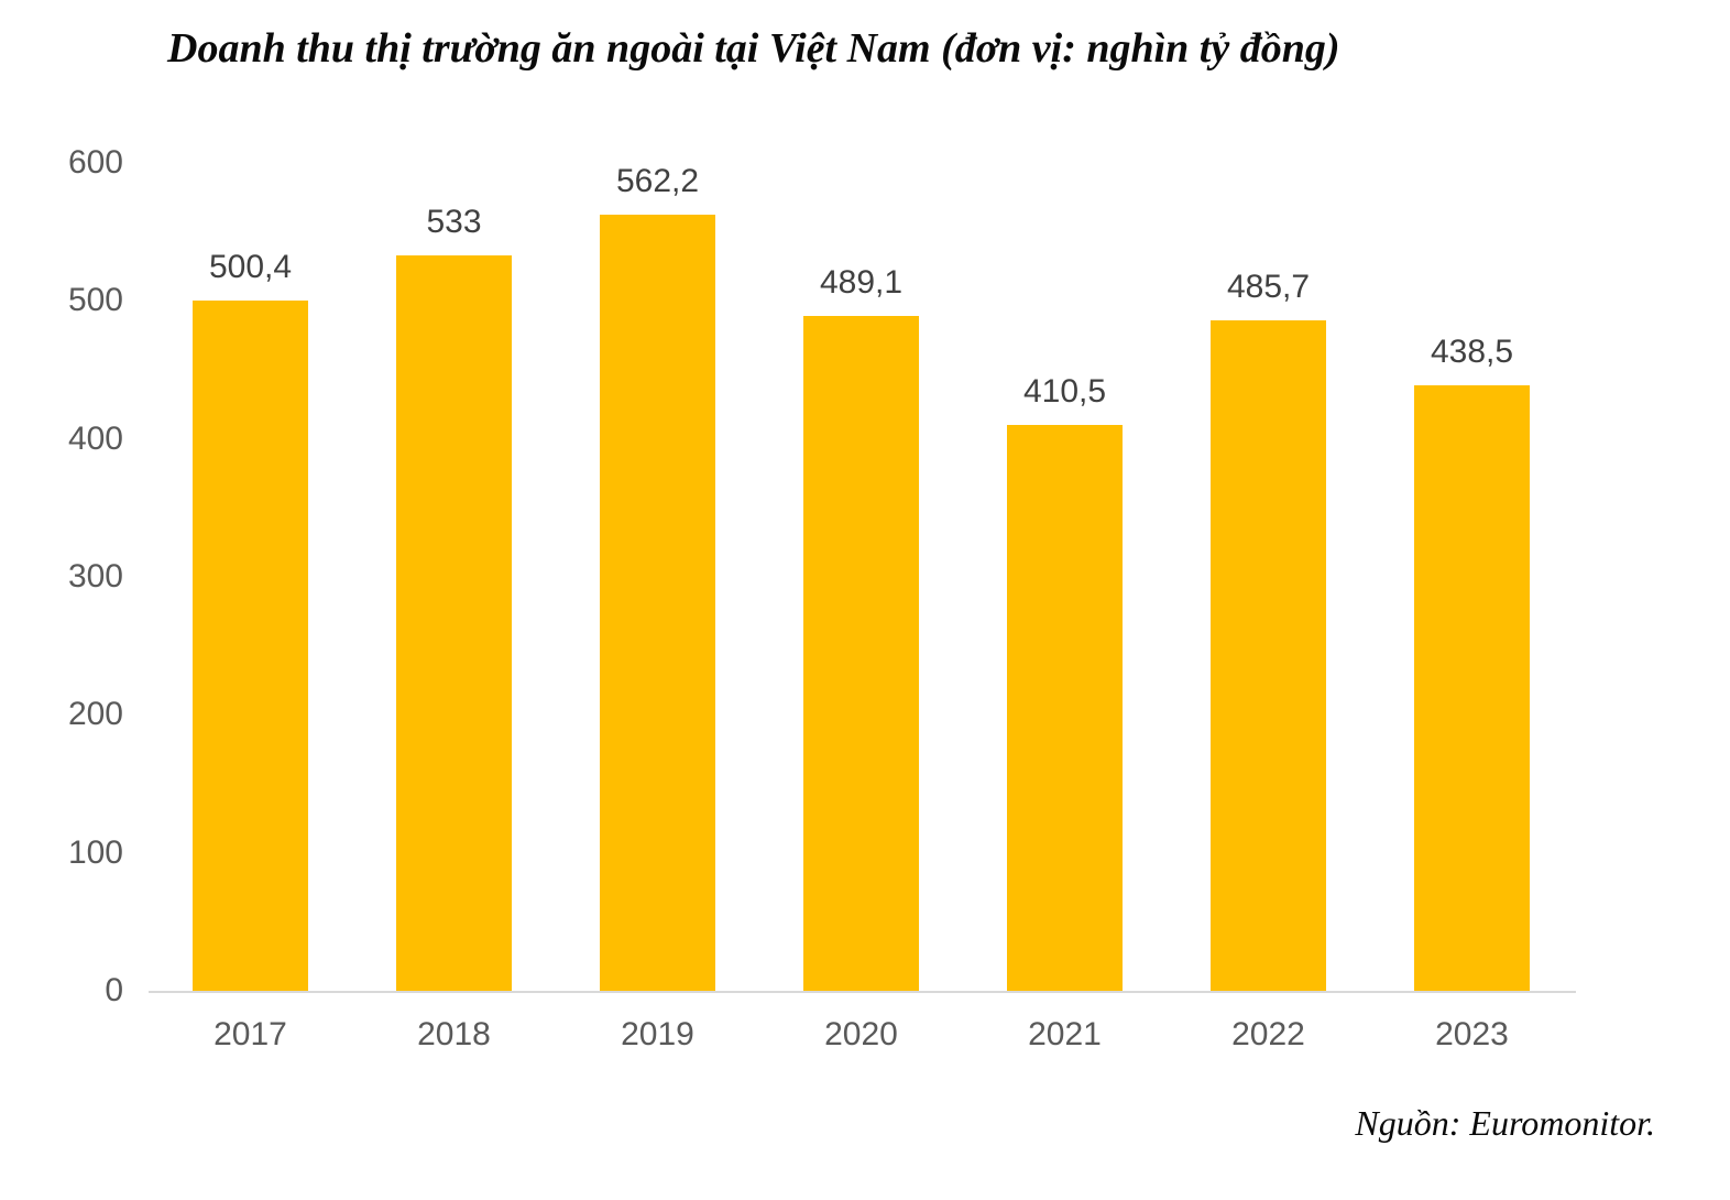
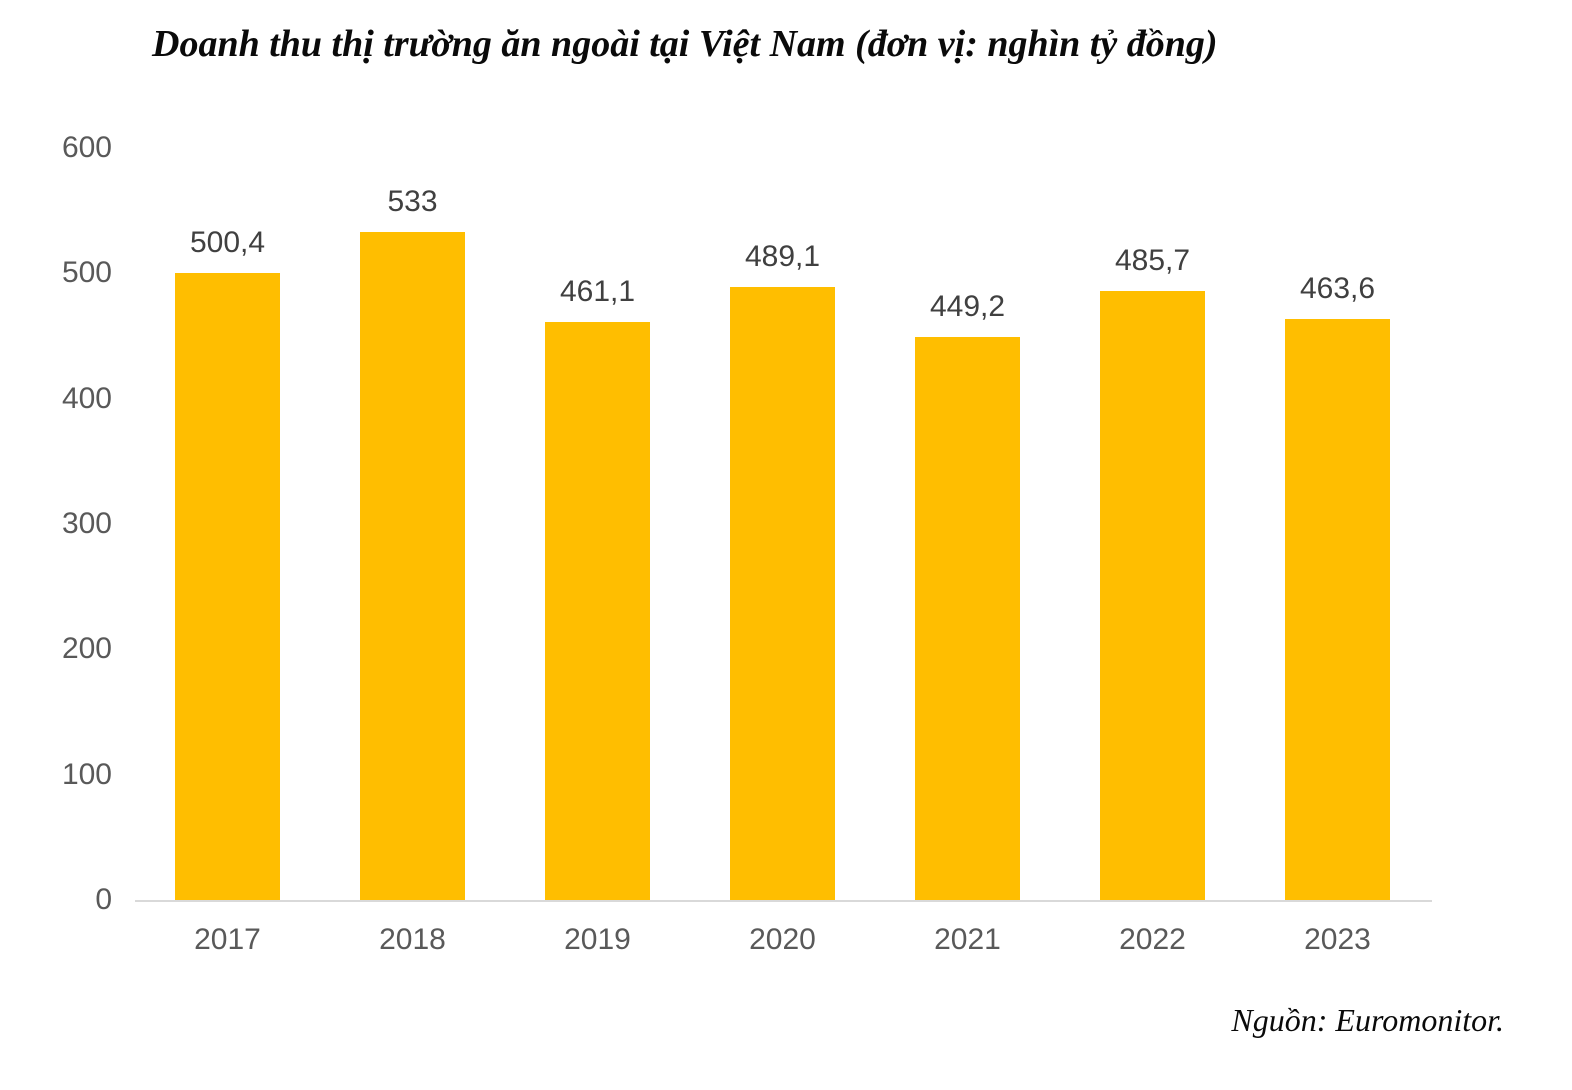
2019: 562,2 -> 461,1
2021: 410,5 -> 449,2
2023: 438,5 -> 463,6
